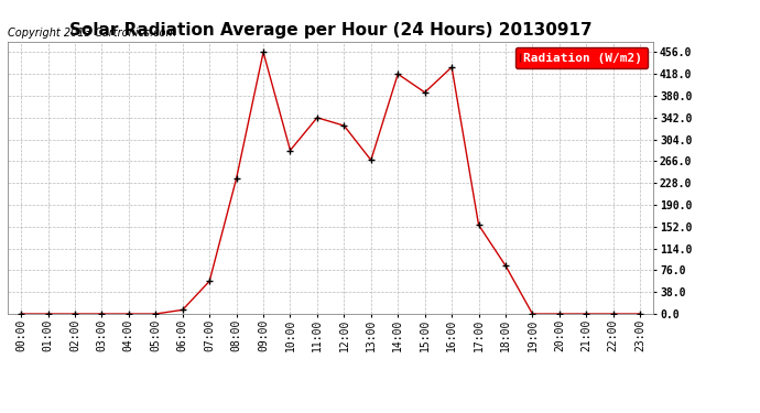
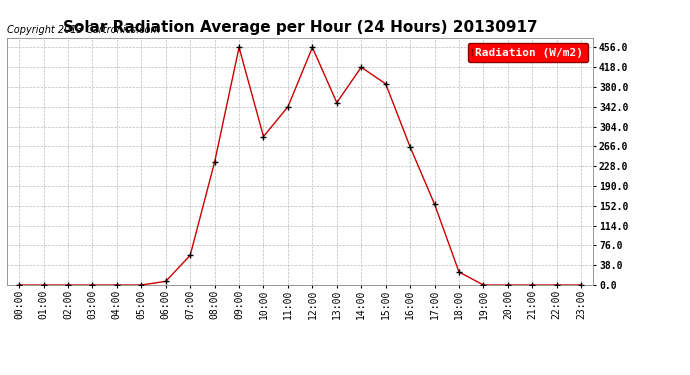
12:00: 328 -> 456
13:00: 268 -> 350
16:00: 430 -> 265
18:00: 84 -> 25
